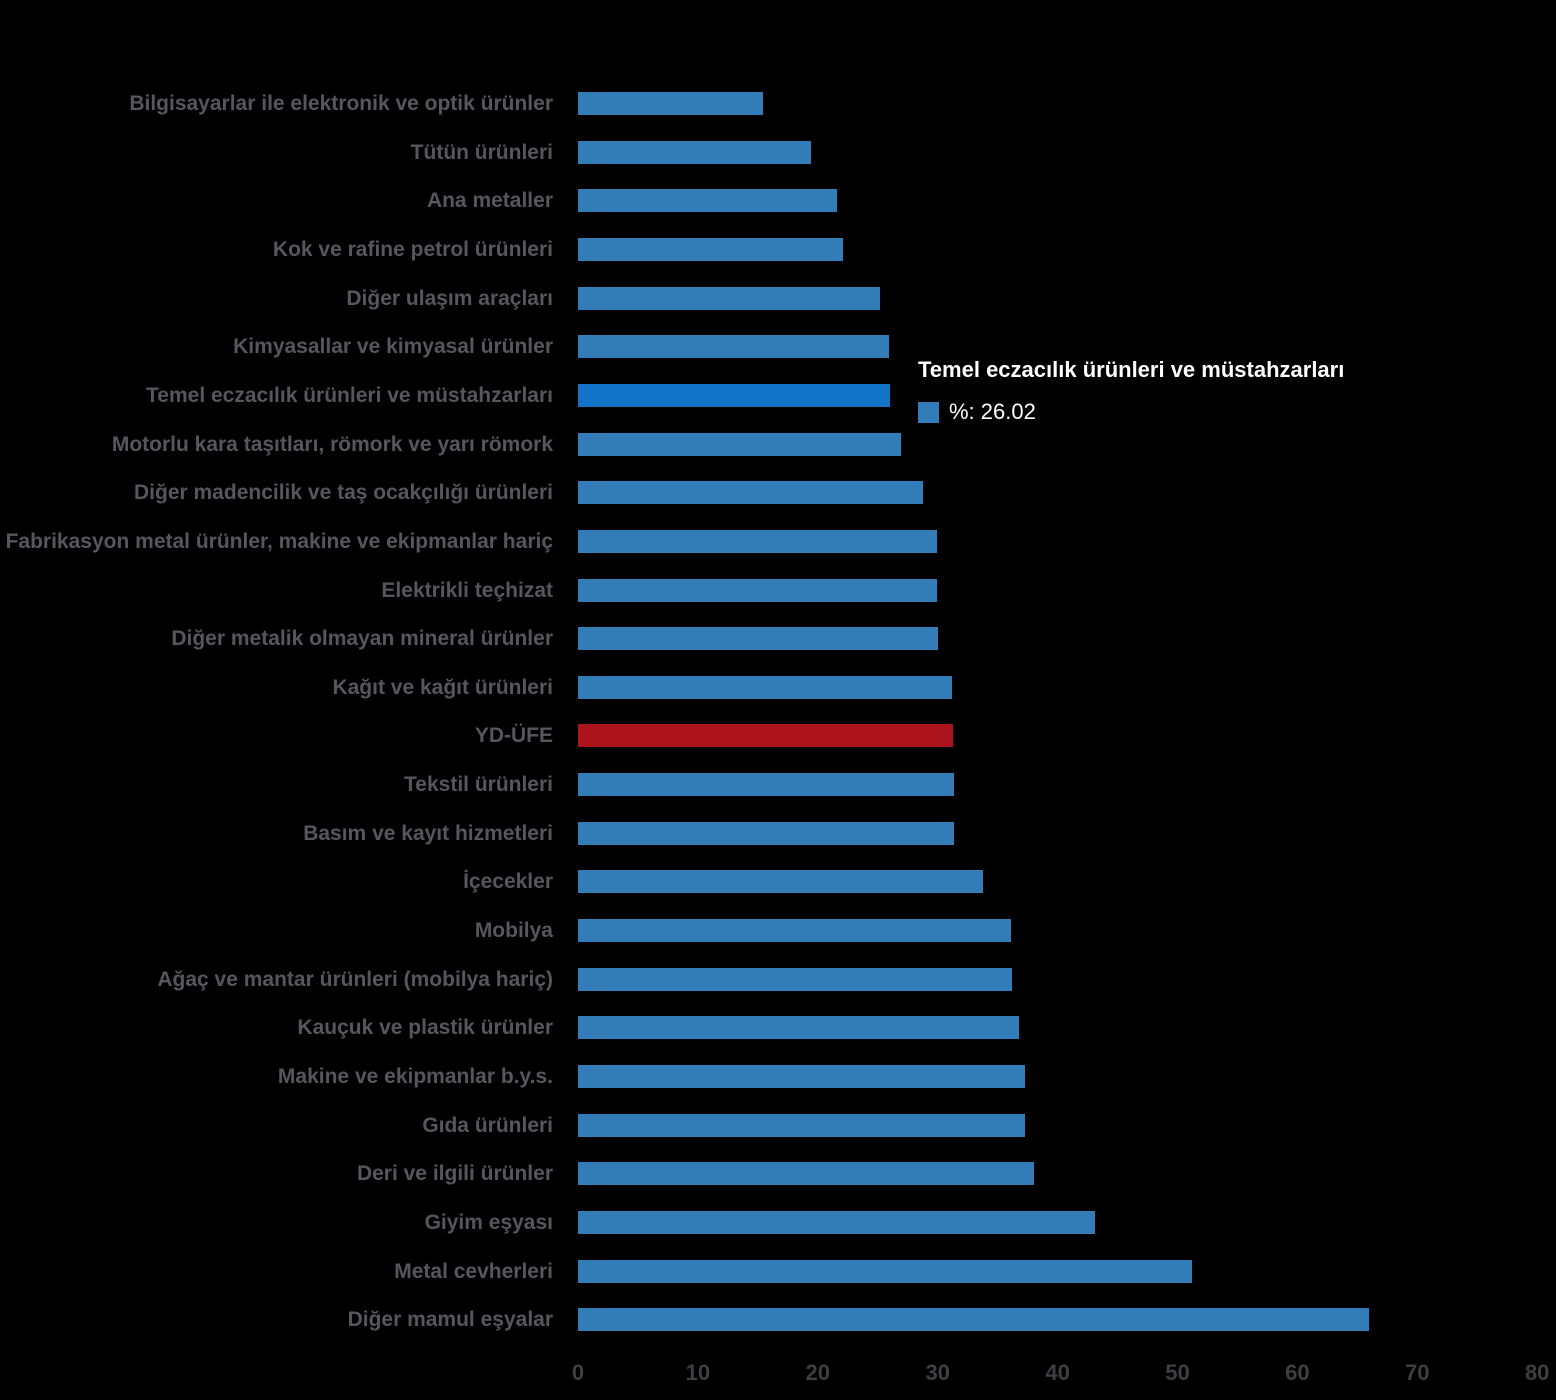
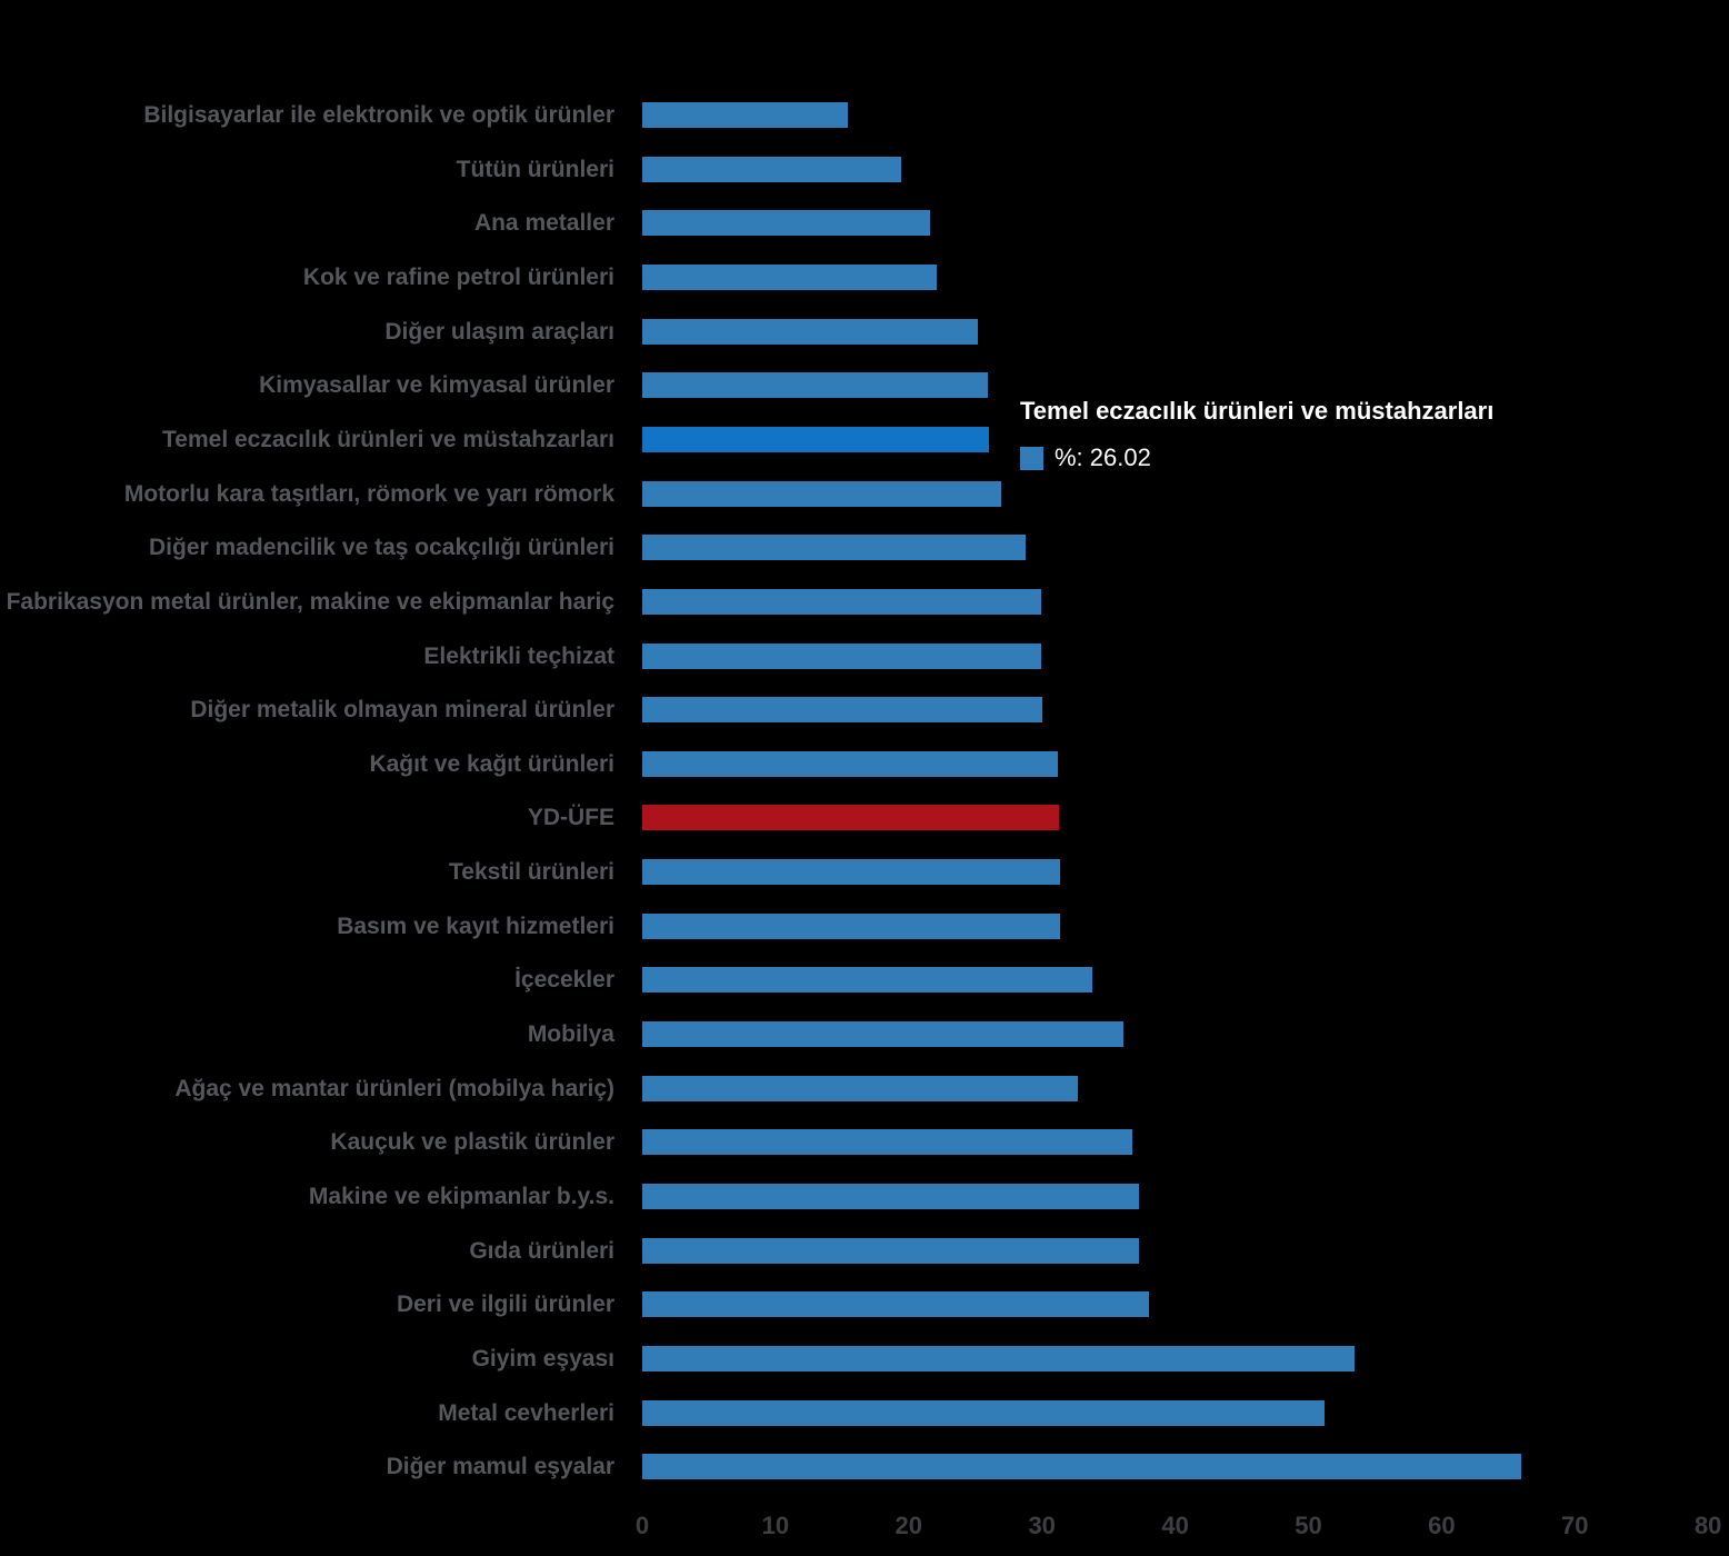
Ağaç ve mantar ürünleri (mobilya hariç): 36.2 -> 32.7
Giyim eşyası: 43.1 -> 53.5
